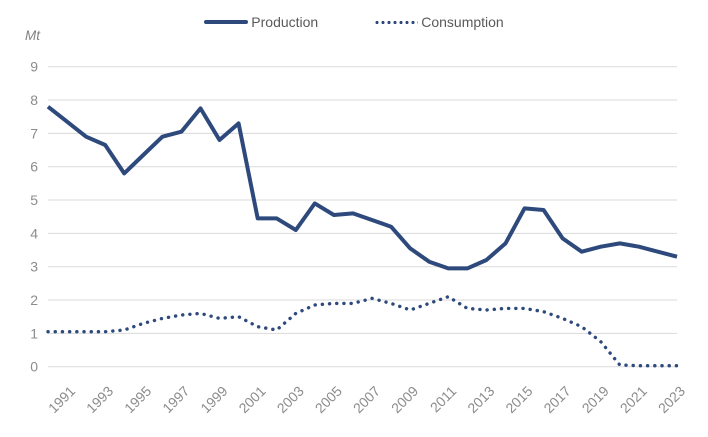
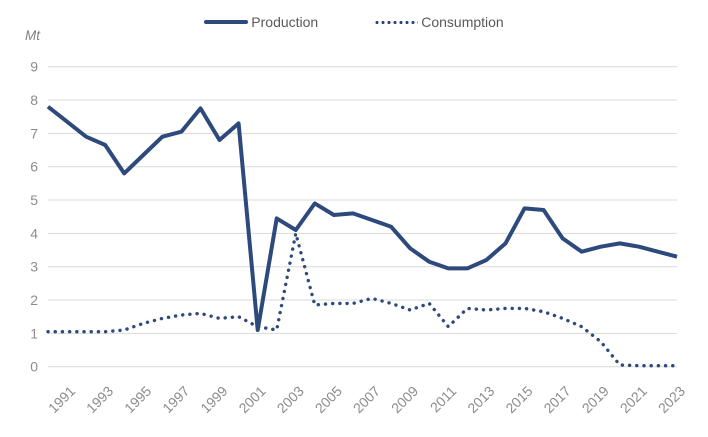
Production/2001: 4.5 -> 1.1
Consumption/2003: 1.6 -> 4.0
Consumption/2011: 2.1 -> 1.2
